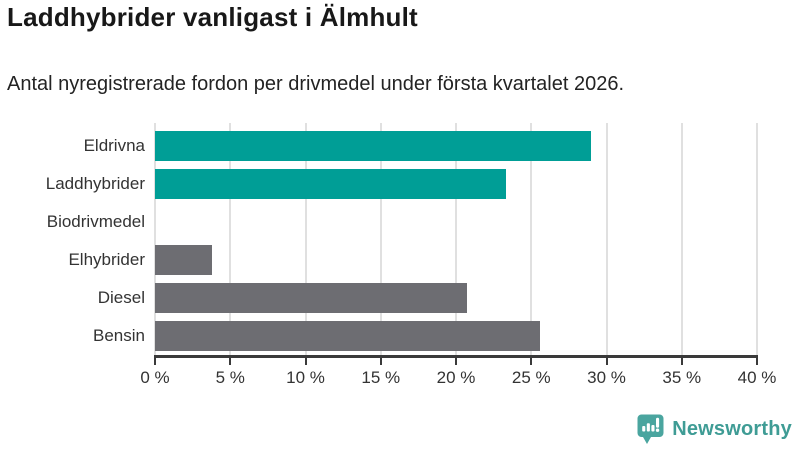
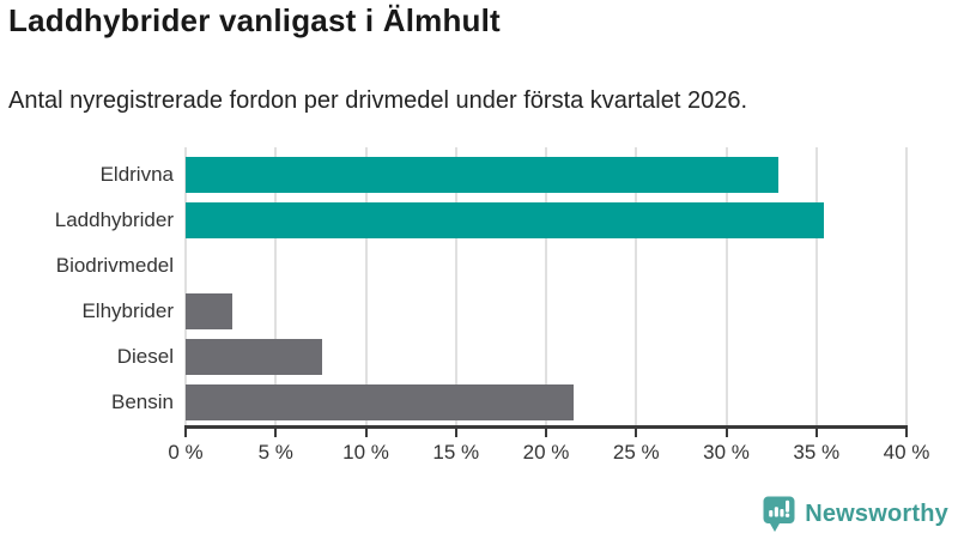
Eldrivna: 29.0% -> 32.9%
Laddhybrider: 23.3% -> 35.4%
Elhybrider: 3.8% -> 2.6%
Diesel: 20.7% -> 7.6%
Bensin: 25.6% -> 21.5%
